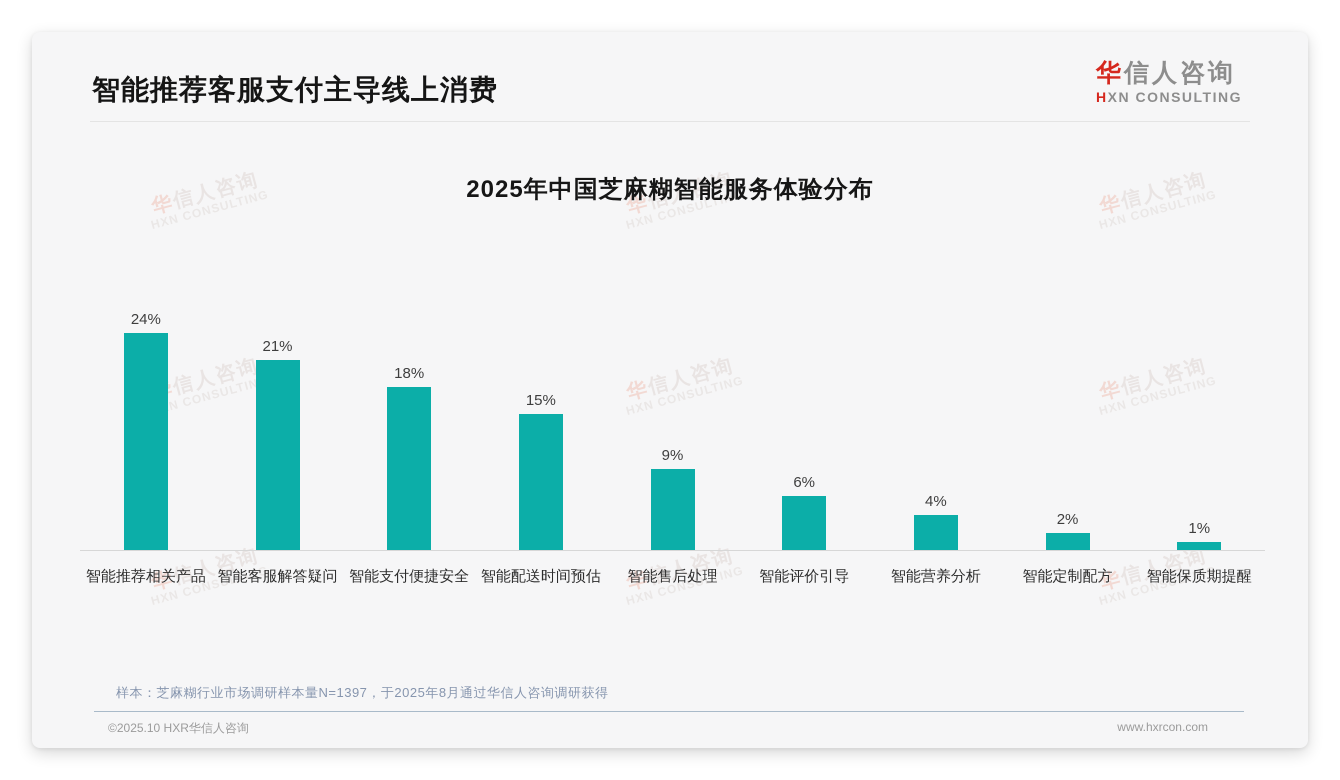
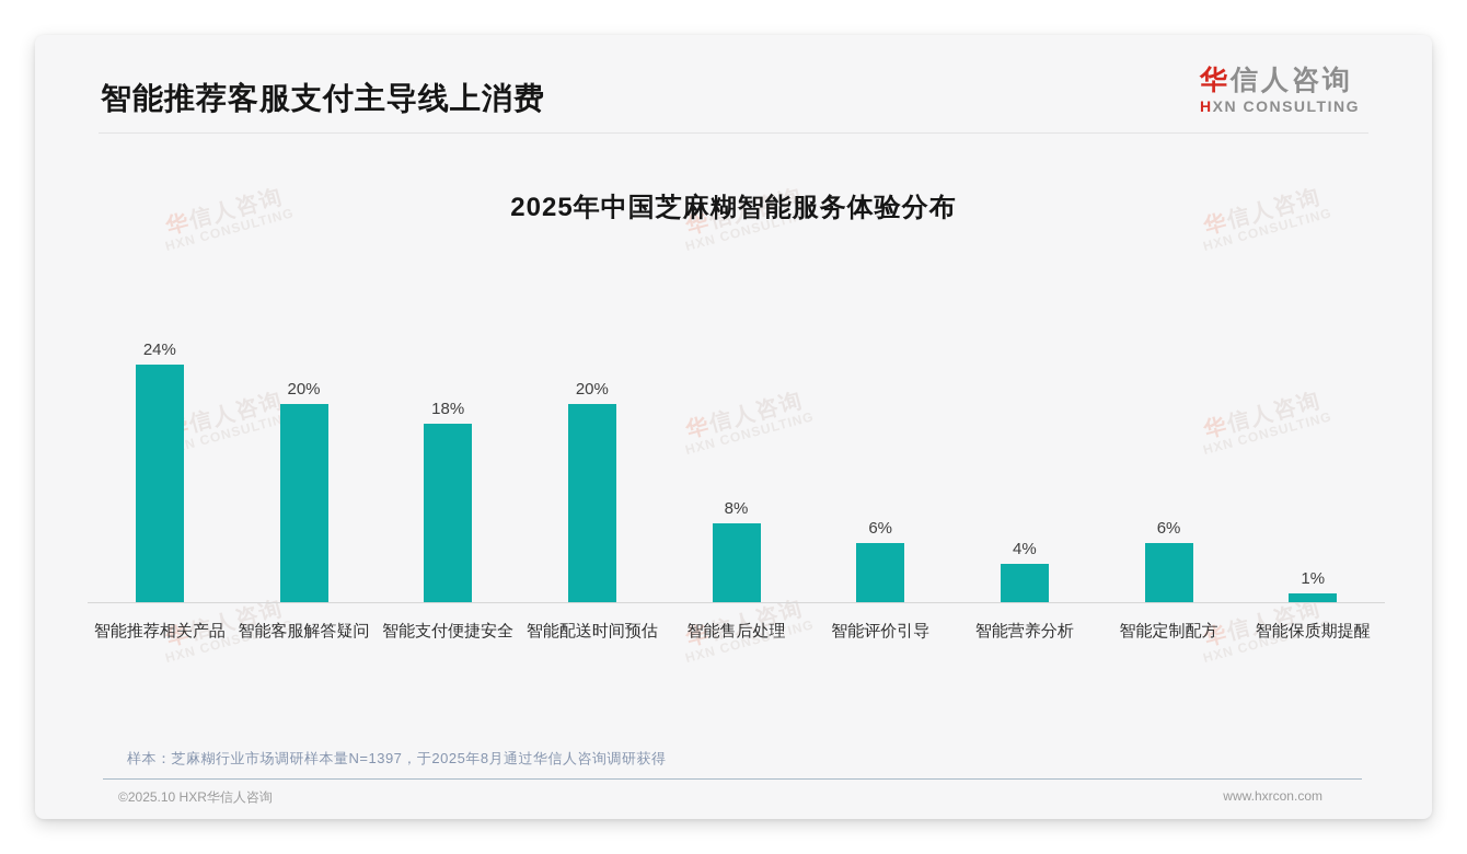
智能客服解答疑问: 21% -> 20%
智能配送时间预估: 15% -> 20%
智能售后处理: 9% -> 8%
智能定制配方: 2% -> 6%
